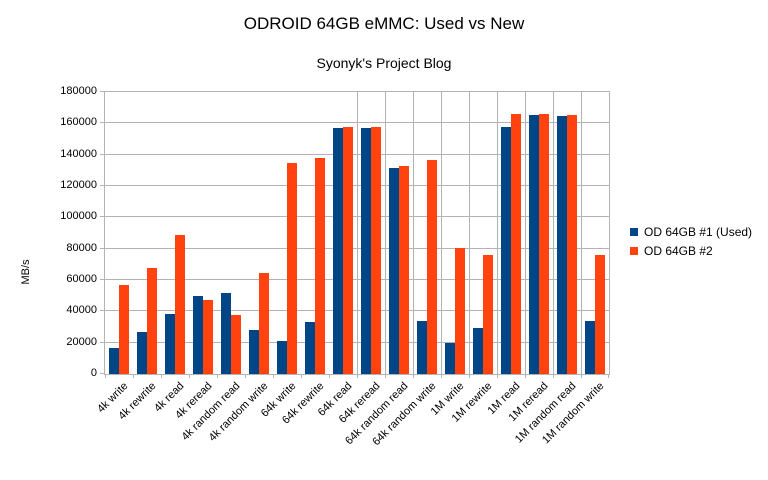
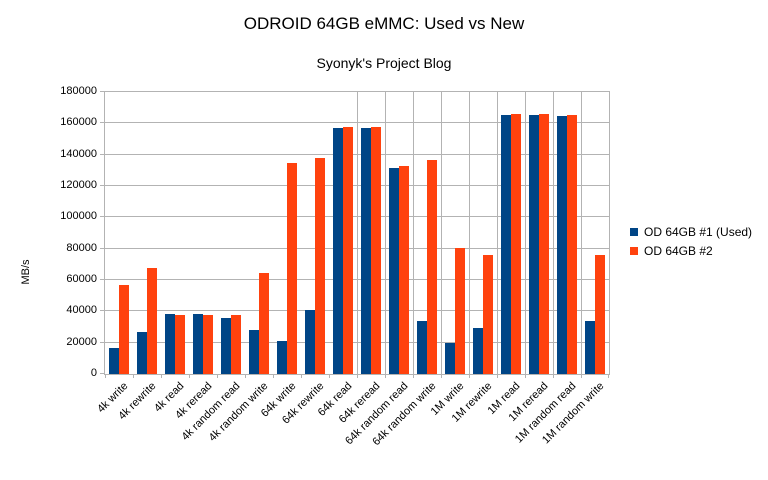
OD 64GB #2/4k read: 89000 -> 38000
OD 64GB #1 (Used)/4k reread: 50000 -> 38000
OD 64GB #2/4k reread: 47000 -> 38000
OD 64GB #1 (Used)/4k random read: 52000 -> 36000
OD 64GB #1 (Used)/64k rewrite: 33000 -> 41000
OD 64GB #1 (Used)/1M read: 158000 -> 165000
